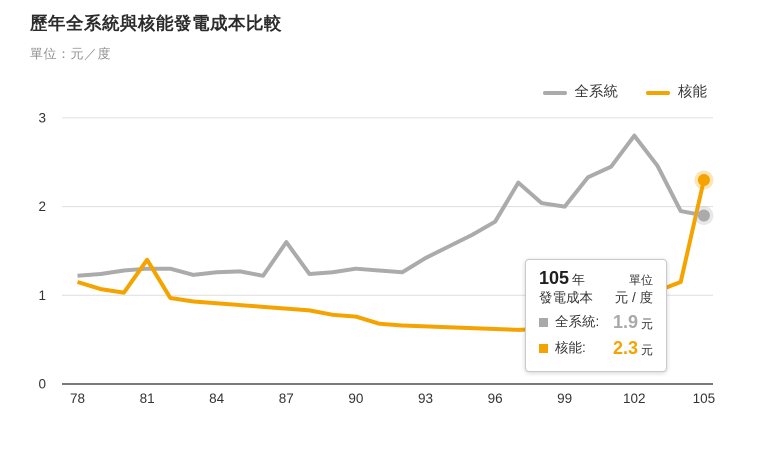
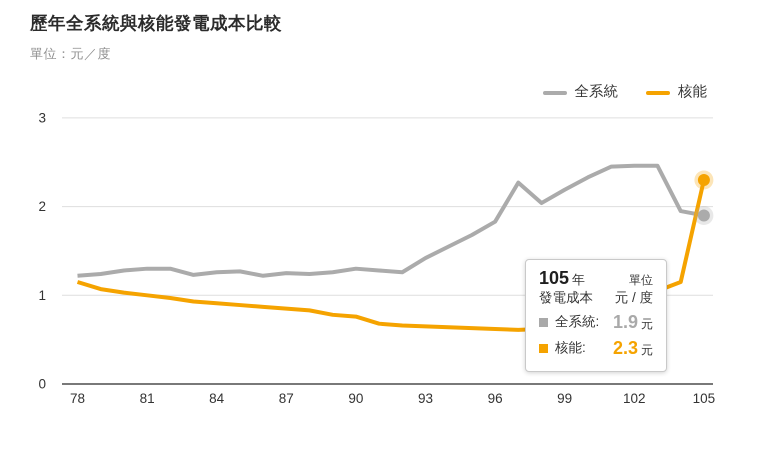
核能/81: 1.4 -> 1.0
全系統/87: 1.6 -> 1.2
全系統/99: 2.0 -> 2.2
全系統/102: 2.8 -> 2.5
核能/102: 0.9 -> 0.8
